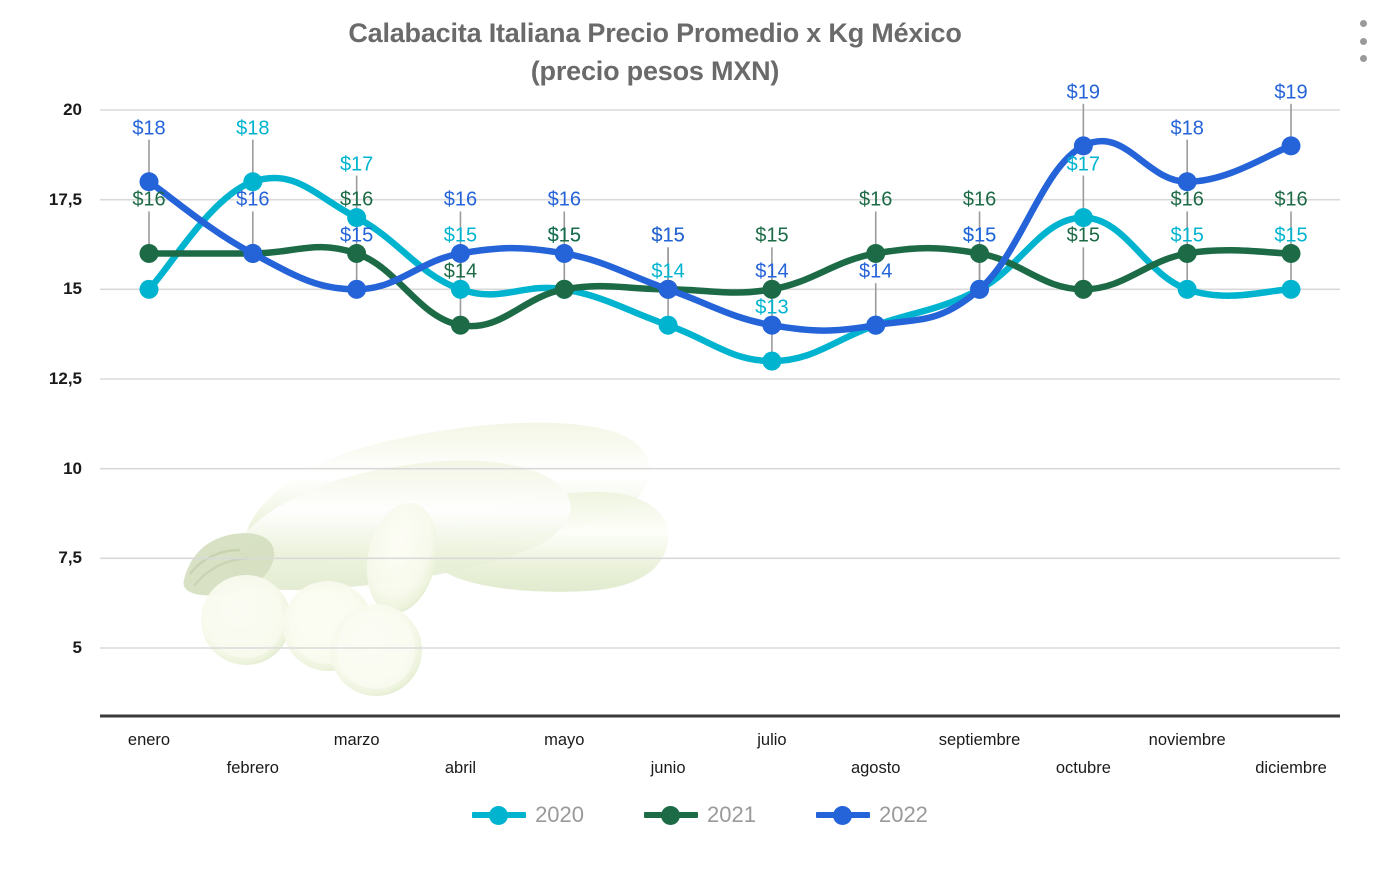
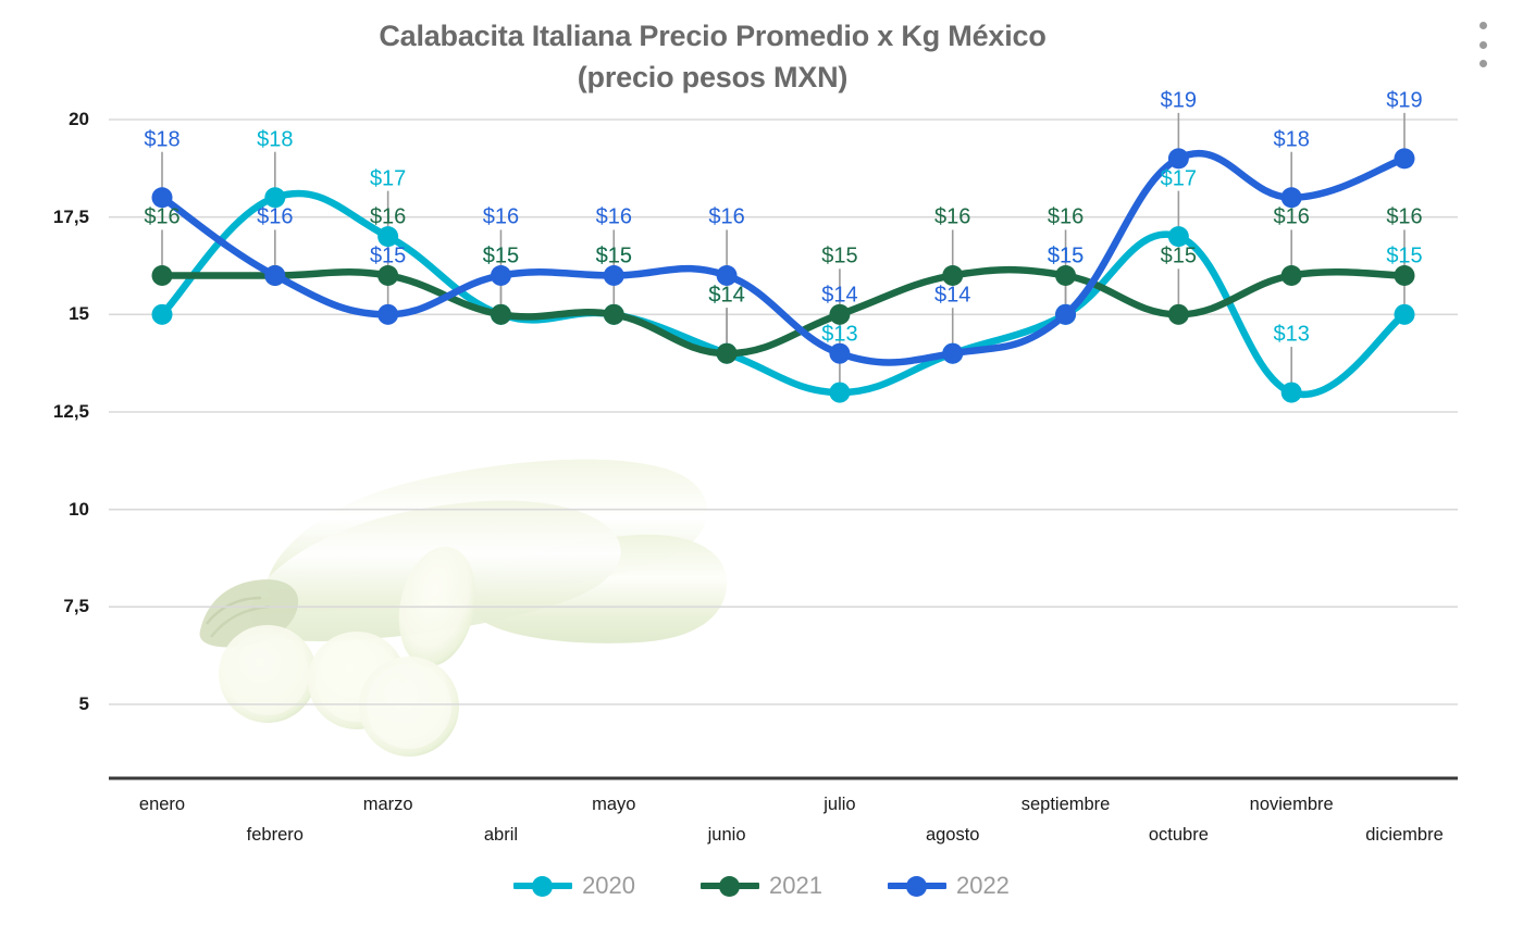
2021/abril: $14 -> $15
2021/junio: $15 -> $14
2022/junio: $15 -> $16
2020/noviembre: $15 -> $13
